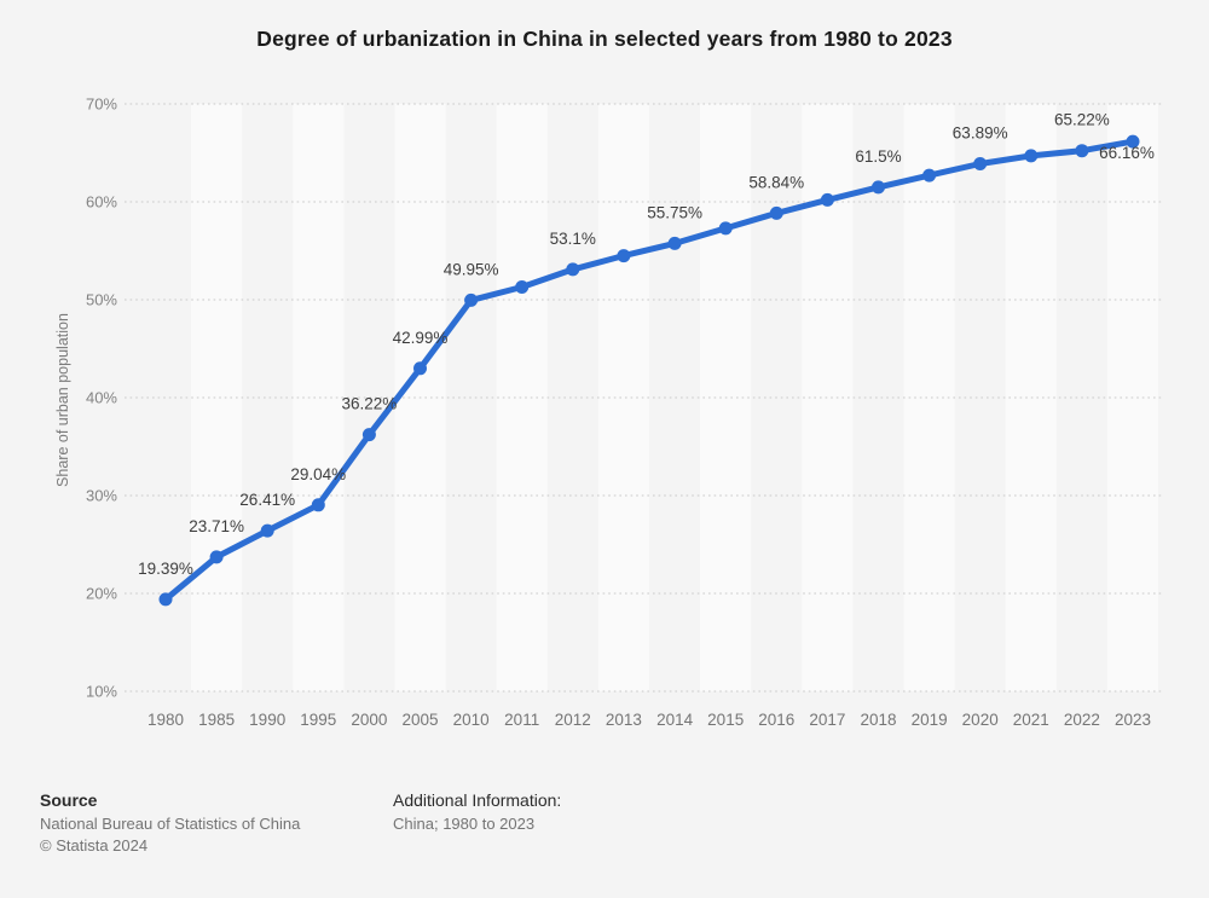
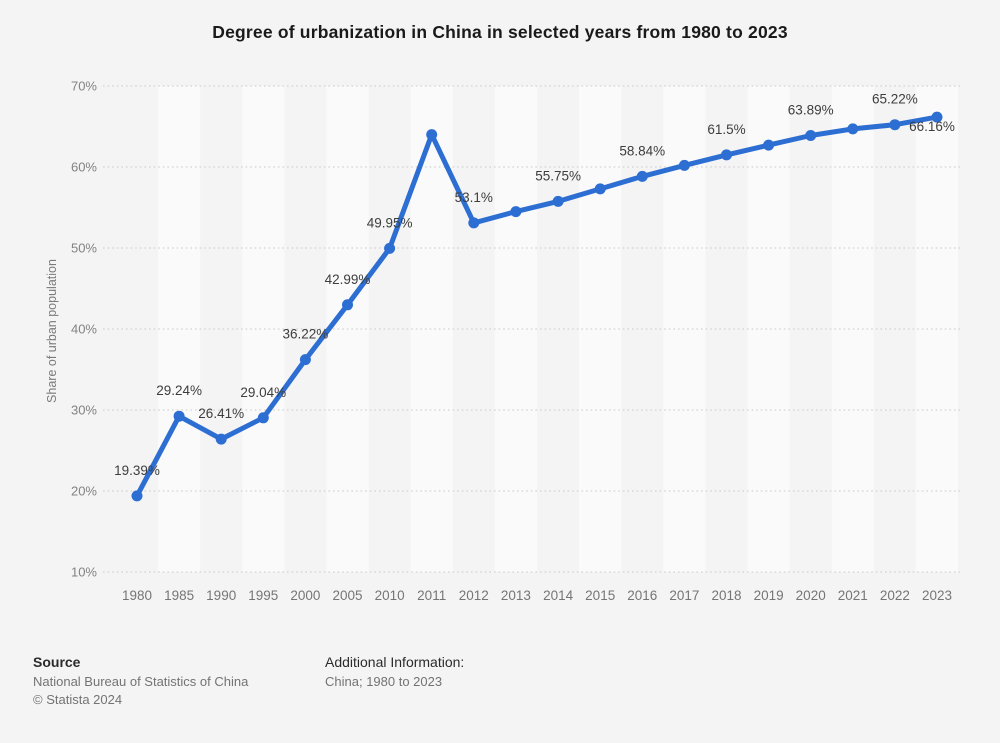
1985: 23.71% -> 29.24%
2011: 51% -> 64%
